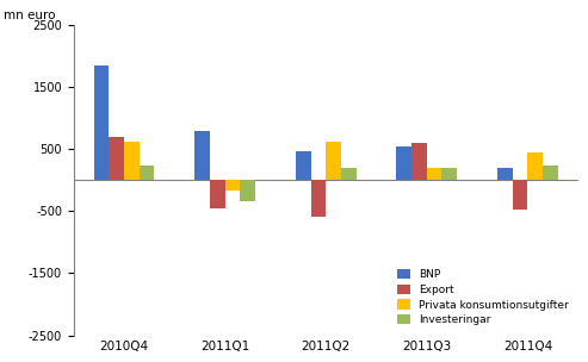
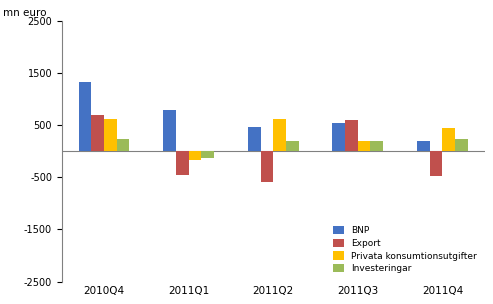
BNP/2010Q4: 1840 -> 1320
Investeringar/2011Q1: -340 -> -130
